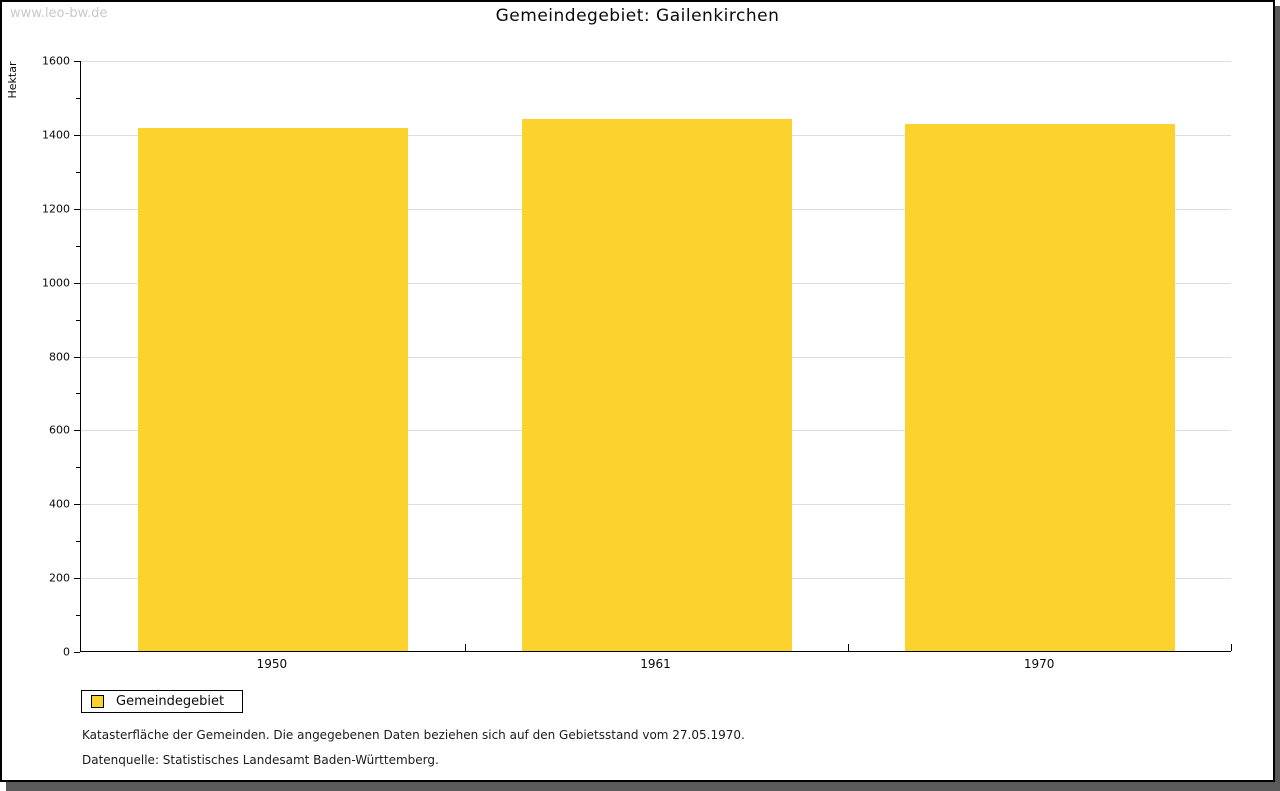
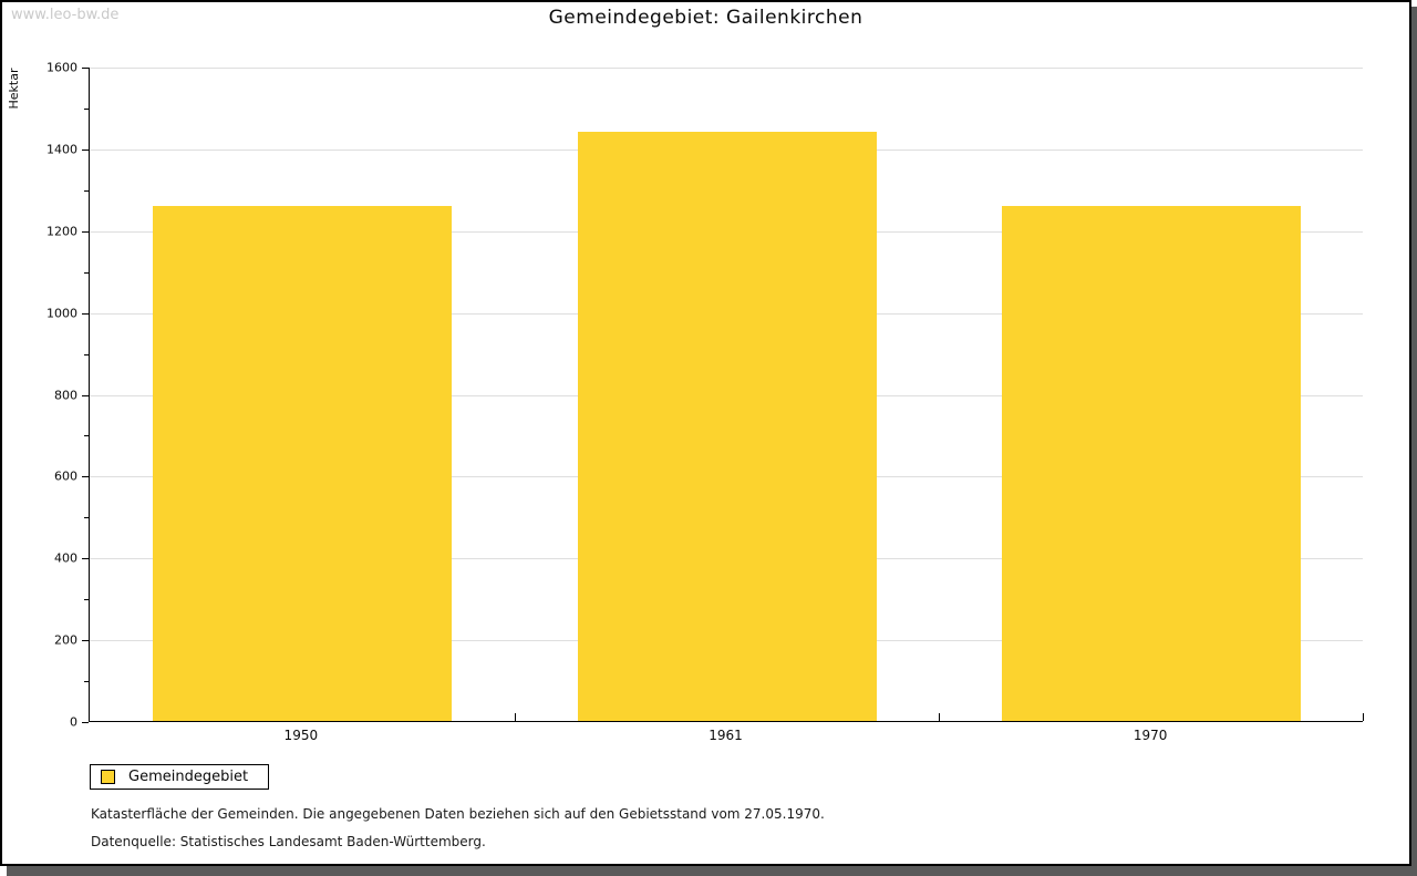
1950: 1420 -> 1260
1970: 1430 -> 1260
